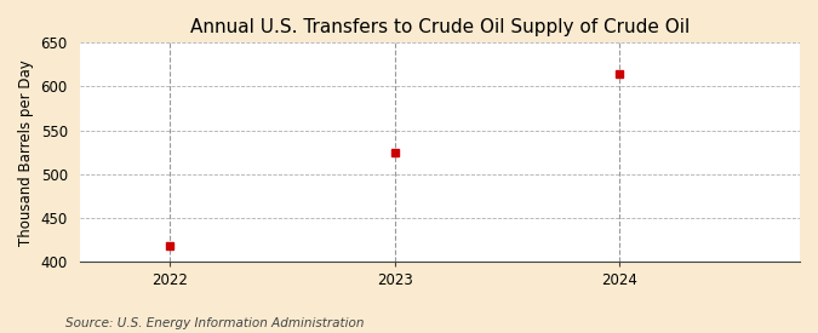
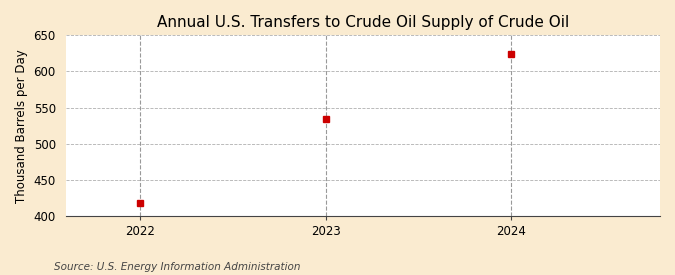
2023: 524 -> 534
2024: 614 -> 624
